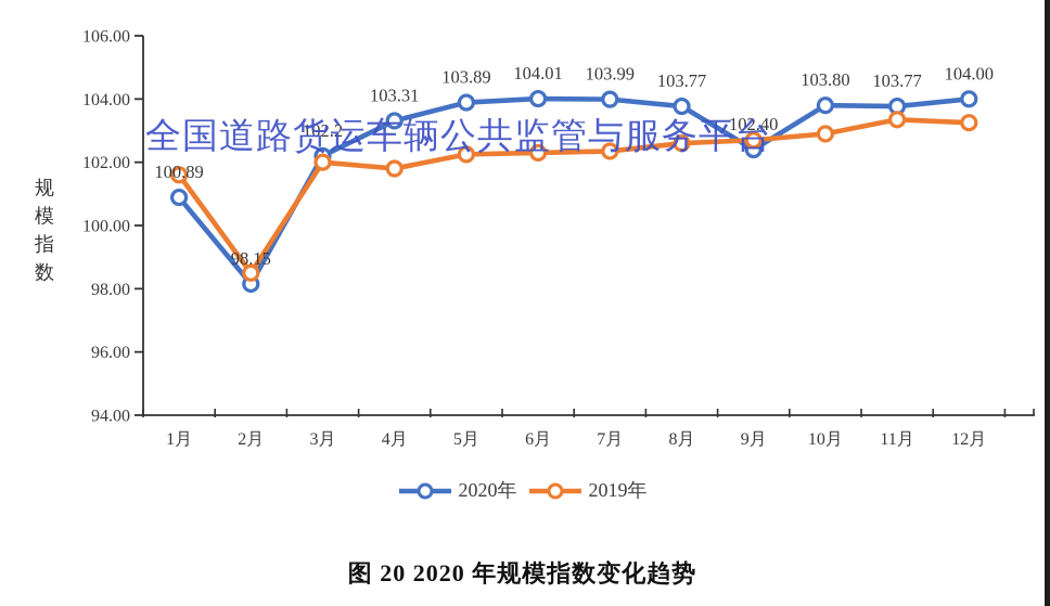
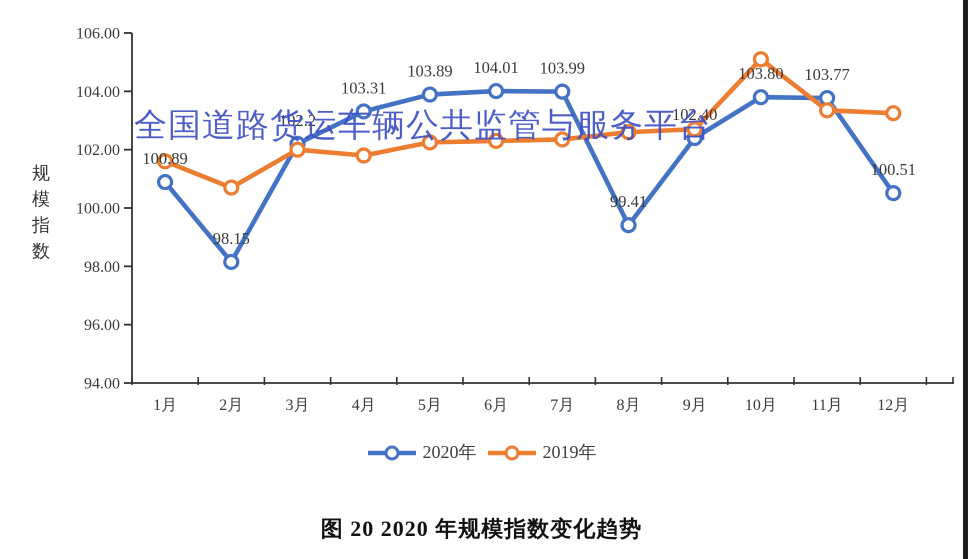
2019年/2月: 98.5 -> 100.7
2020年/8月: 103.77 -> 99.41
2019年/10月: 102.9 -> 105.1
2020年/12月: 104.00 -> 100.51
